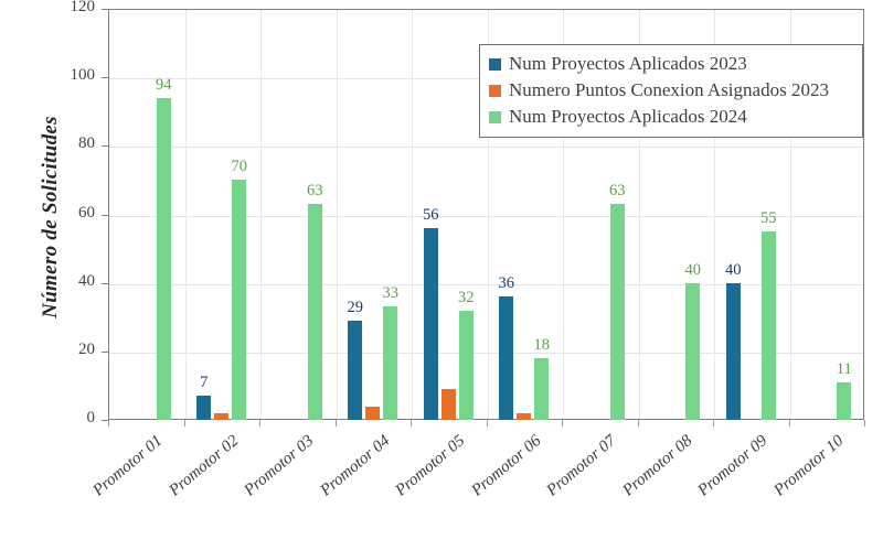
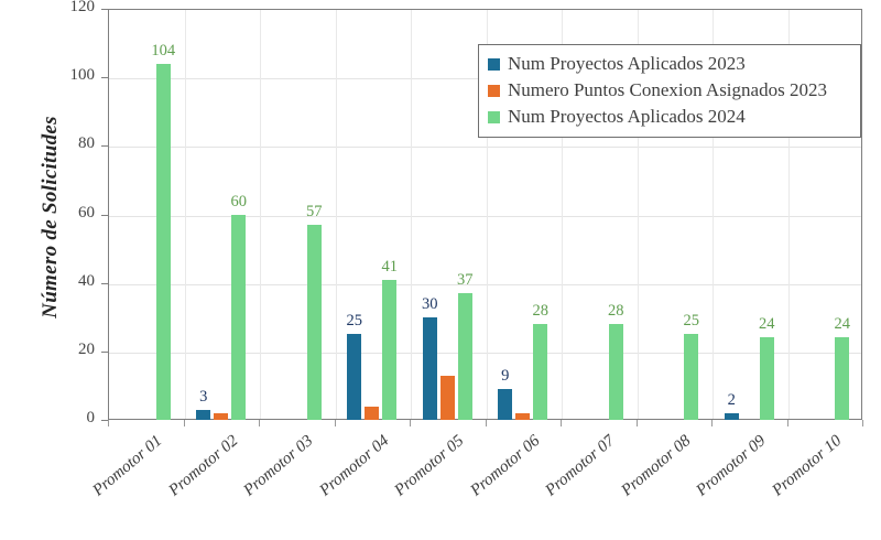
Num Proyectos Aplicados 2024/Promotor 01: 94 -> 104
Num Proyectos Aplicados 2023/Promotor 02: 7 -> 3
Num Proyectos Aplicados 2024/Promotor 02: 70 -> 60
Num Proyectos Aplicados 2024/Promotor 03: 63 -> 57
Num Proyectos Aplicados 2023/Promotor 04: 29 -> 25
Num Proyectos Aplicados 2024/Promotor 04: 33 -> 41
Num Proyectos Aplicados 2023/Promotor 05: 56 -> 30
Numero Puntos Conexion Asignados 2023/Promotor 05: 9 -> 13
Num Proyectos Aplicados 2024/Promotor 05: 32 -> 37
Num Proyectos Aplicados 2023/Promotor 06: 36 -> 9
Num Proyectos Aplicados 2024/Promotor 06: 18 -> 28
Num Proyectos Aplicados 2024/Promotor 07: 63 -> 28
Num Proyectos Aplicados 2024/Promotor 08: 40 -> 25
Num Proyectos Aplicados 2023/Promotor 09: 40 -> 2
Num Proyectos Aplicados 2024/Promotor 09: 55 -> 24
Num Proyectos Aplicados 2024/Promotor 10: 11 -> 24
